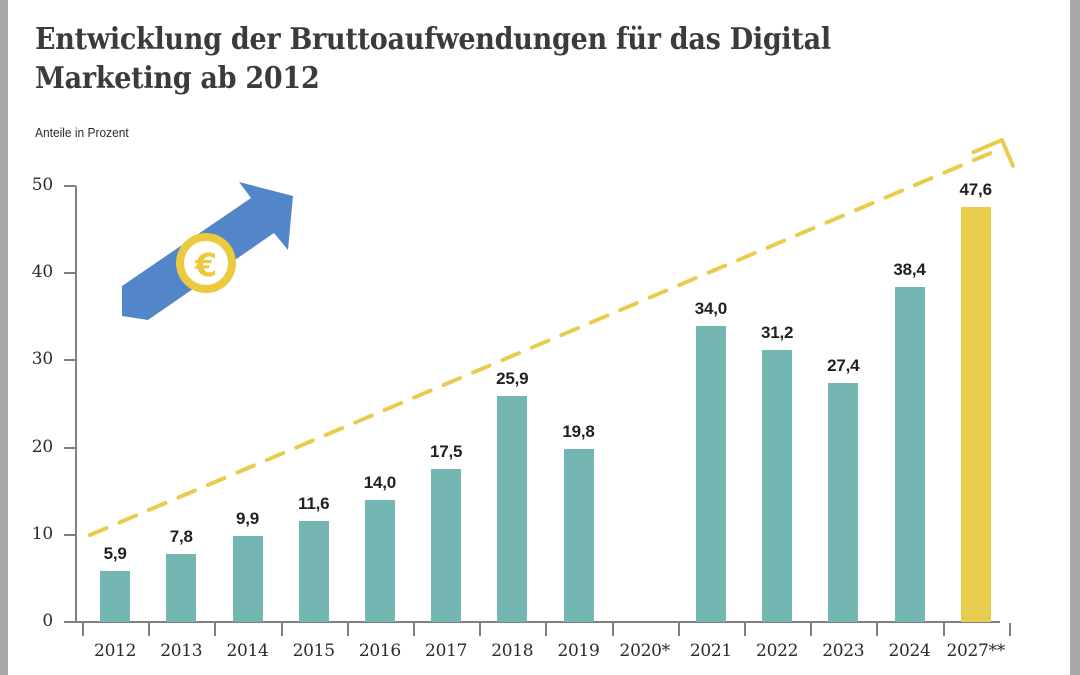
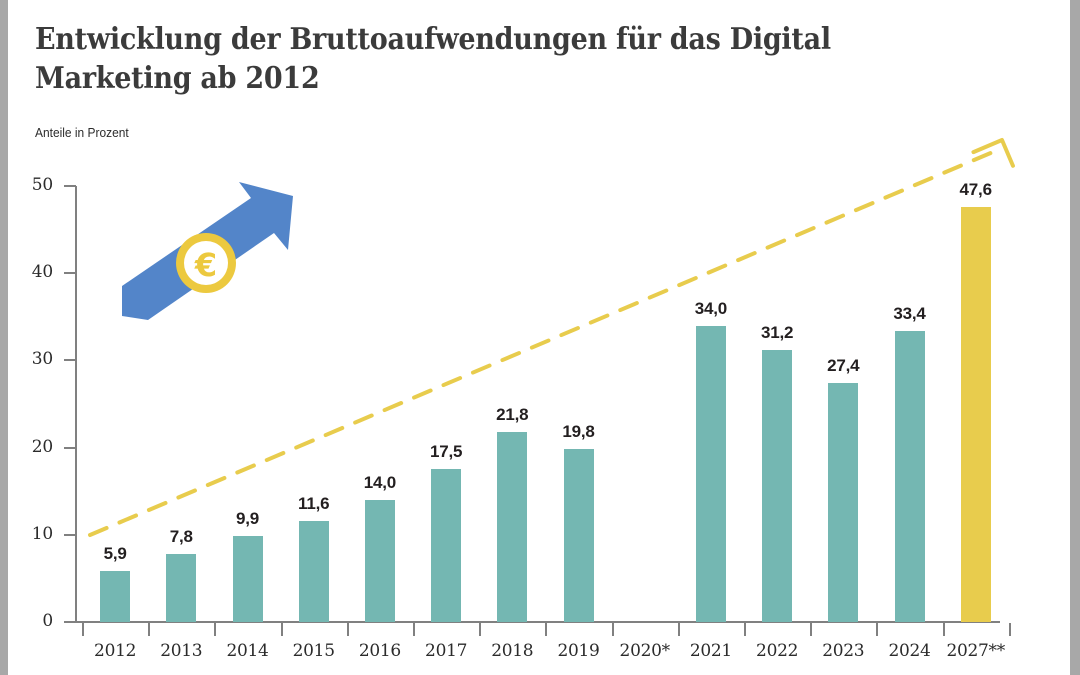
2018: 25,9 -> 21,8
2024: 38,4 -> 33,4
